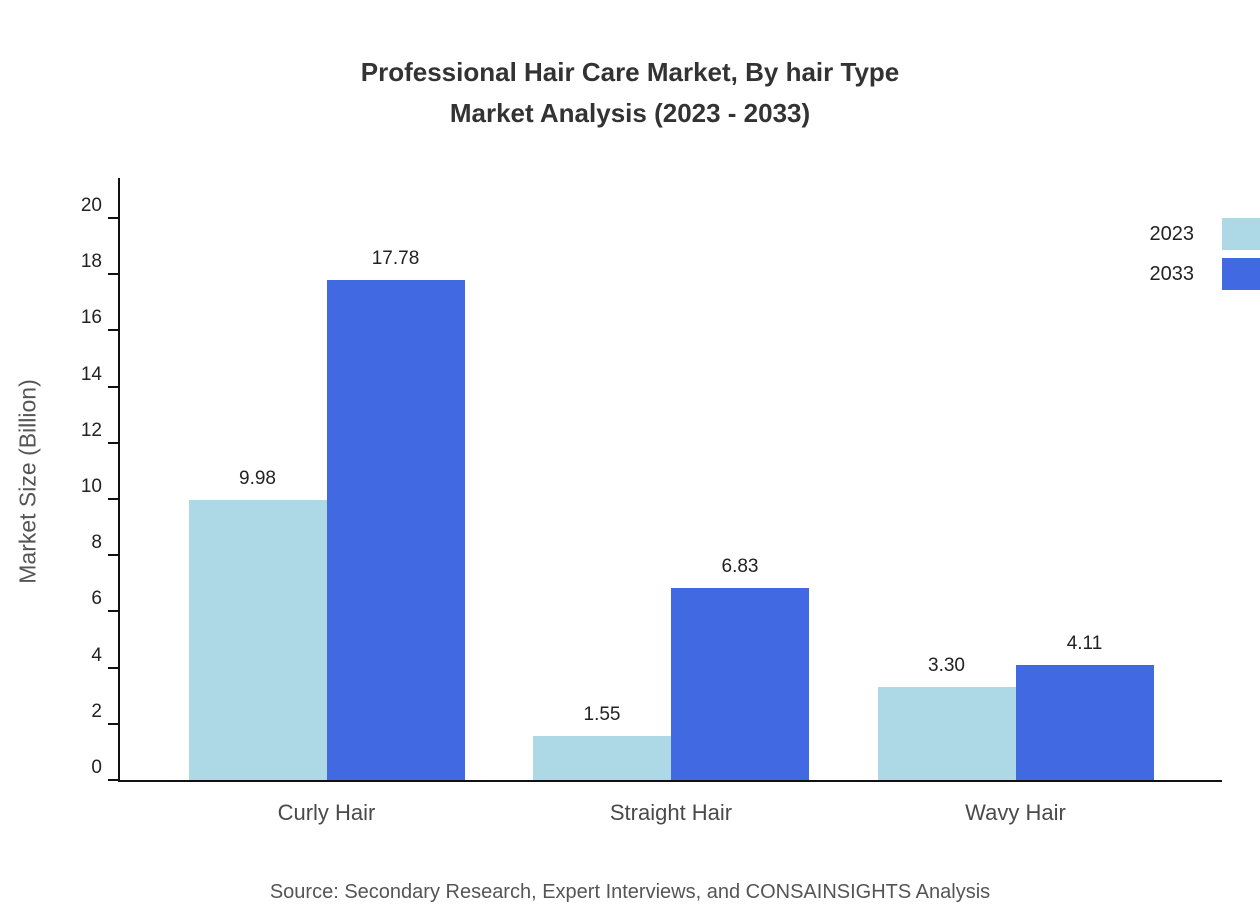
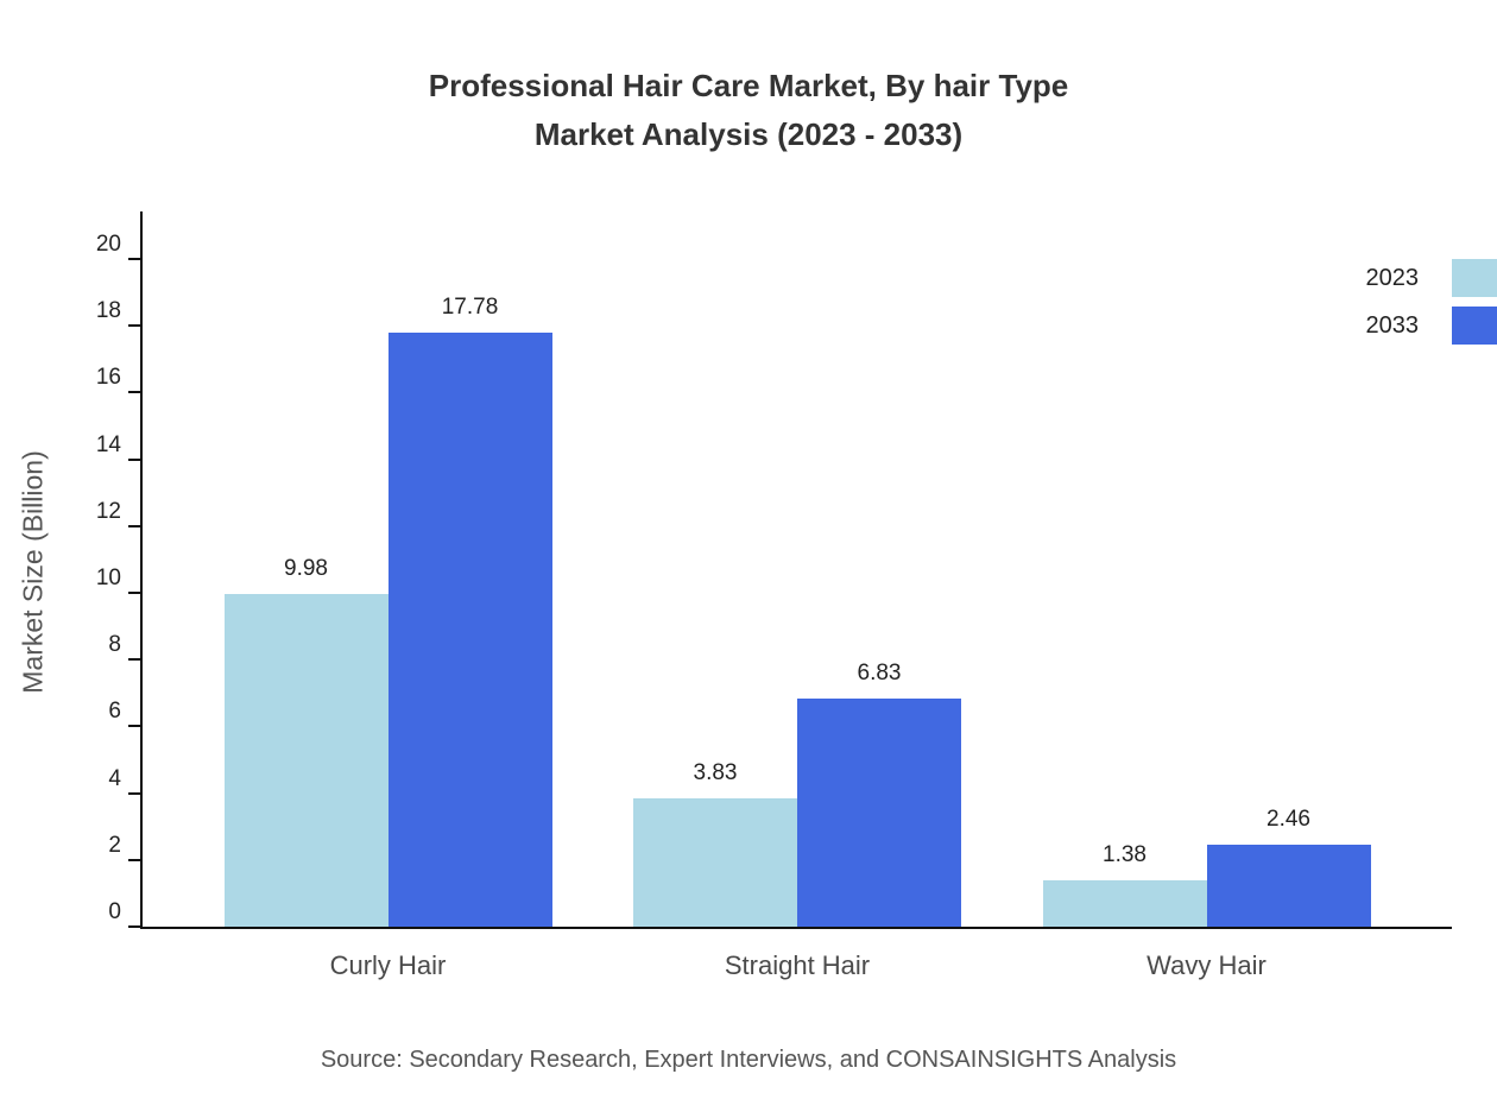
2023/Straight Hair: 1.55 -> 3.83
2023/Wavy Hair: 3.30 -> 1.38
2033/Wavy Hair: 4.11 -> 2.46
